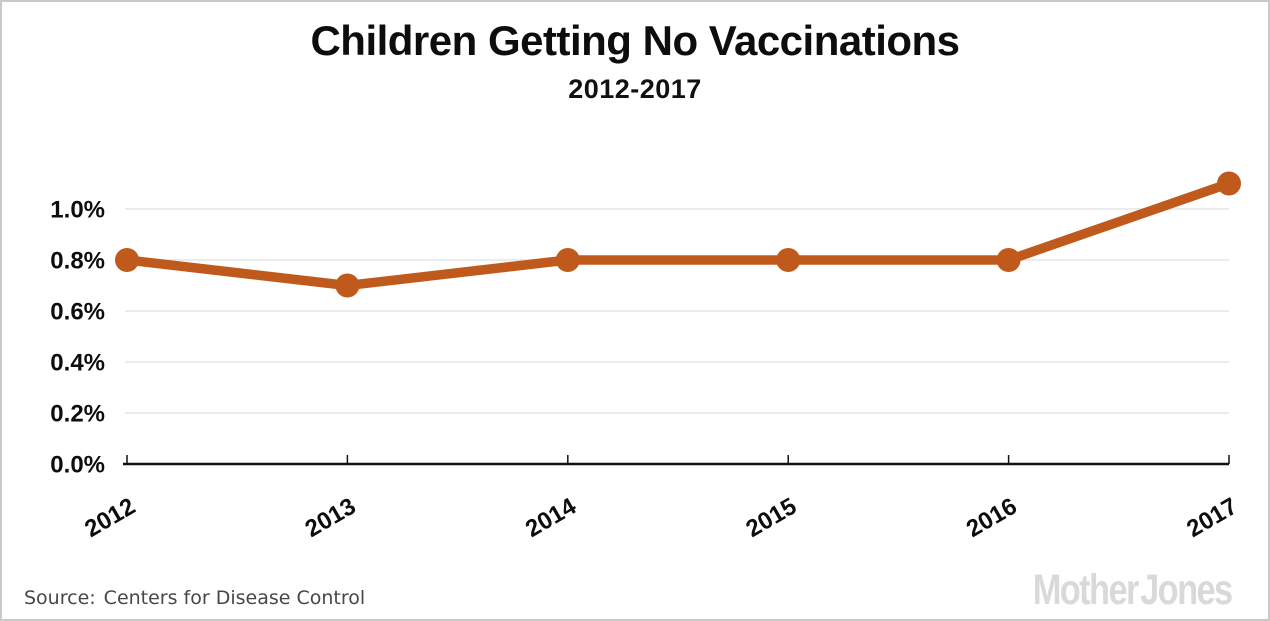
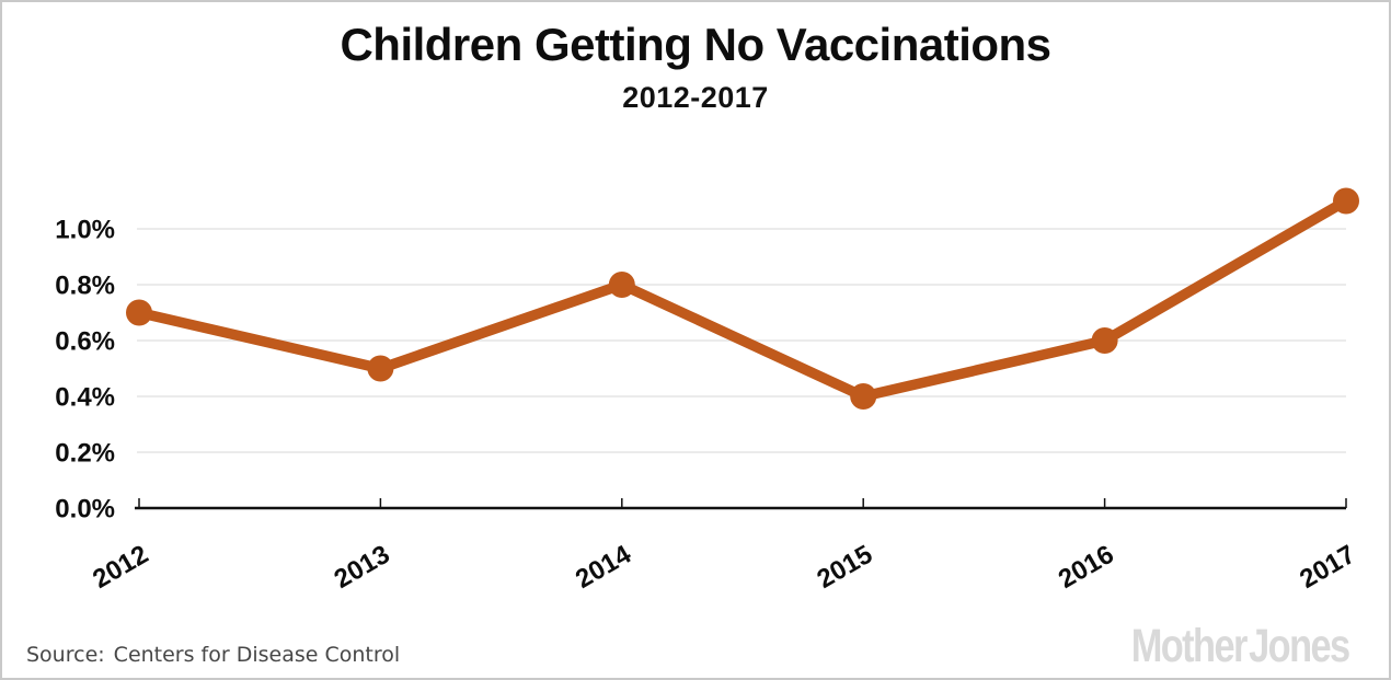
2012: 0.8% -> 0.7%
2013: 0.7% -> 0.5%
2015: 0.8% -> 0.4%
2016: 0.8% -> 0.6%
